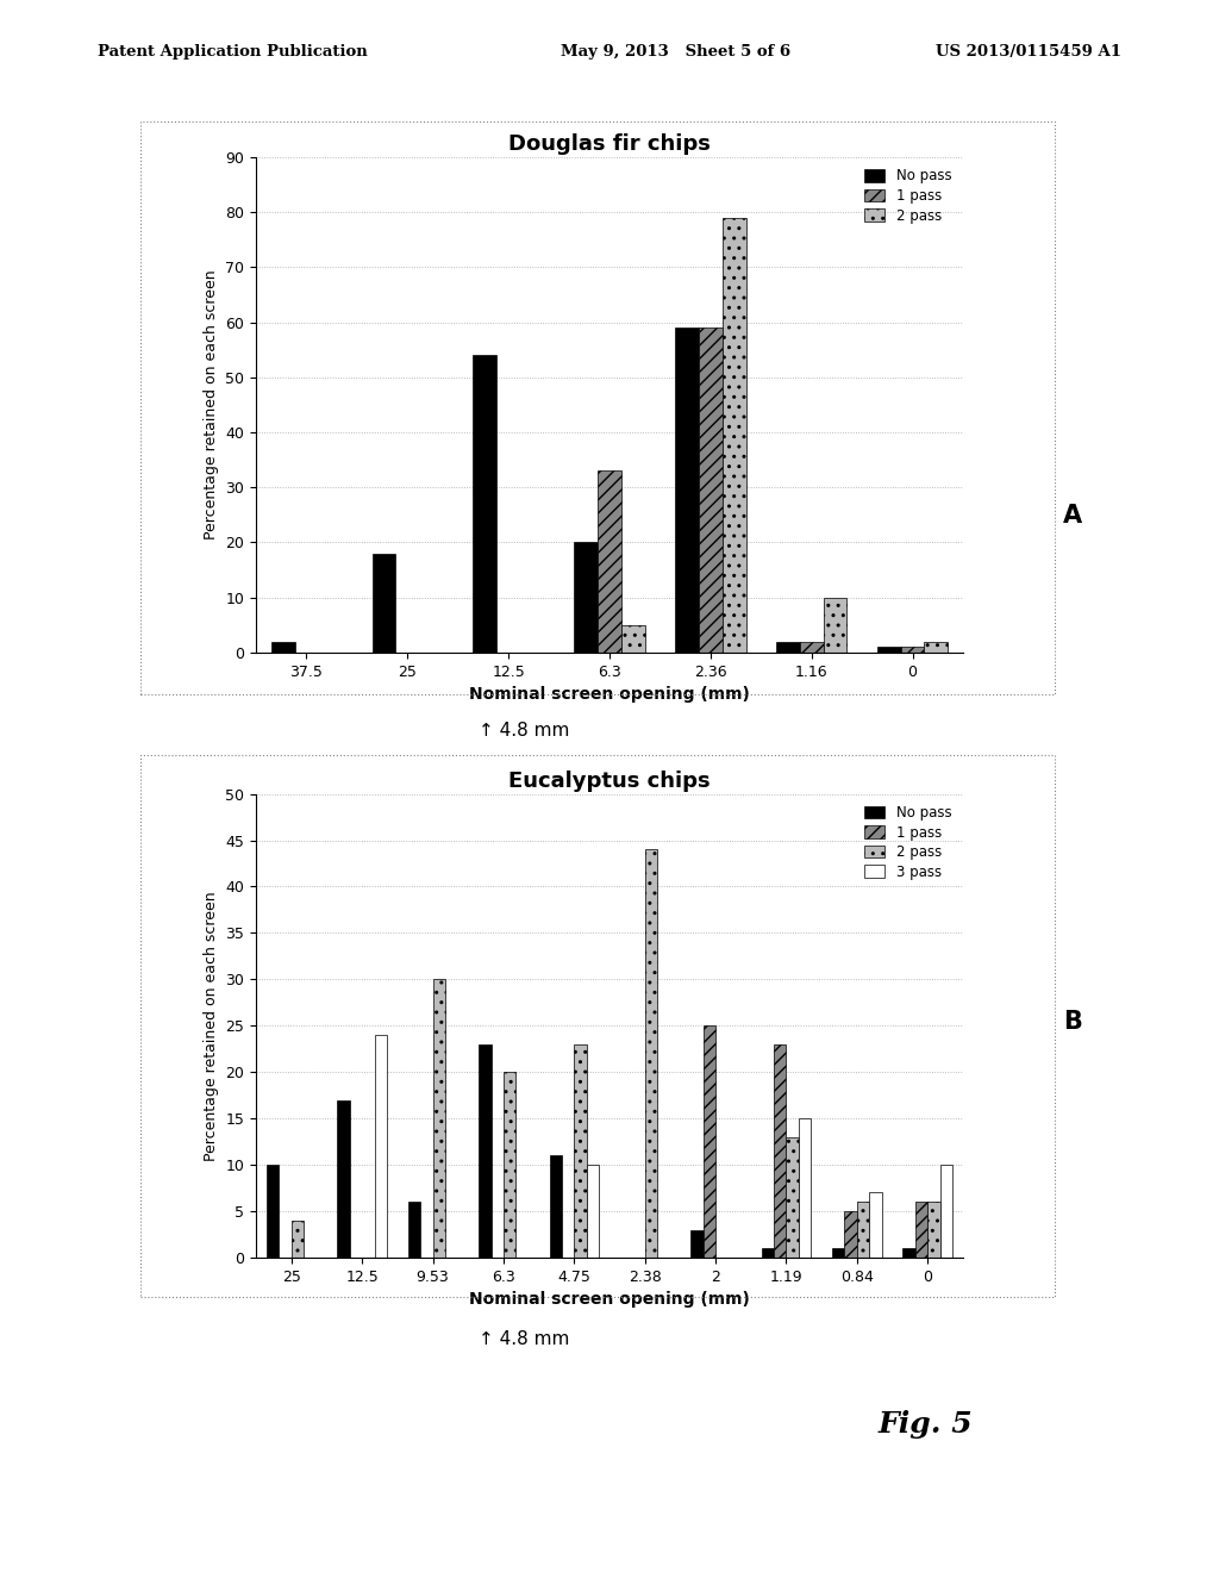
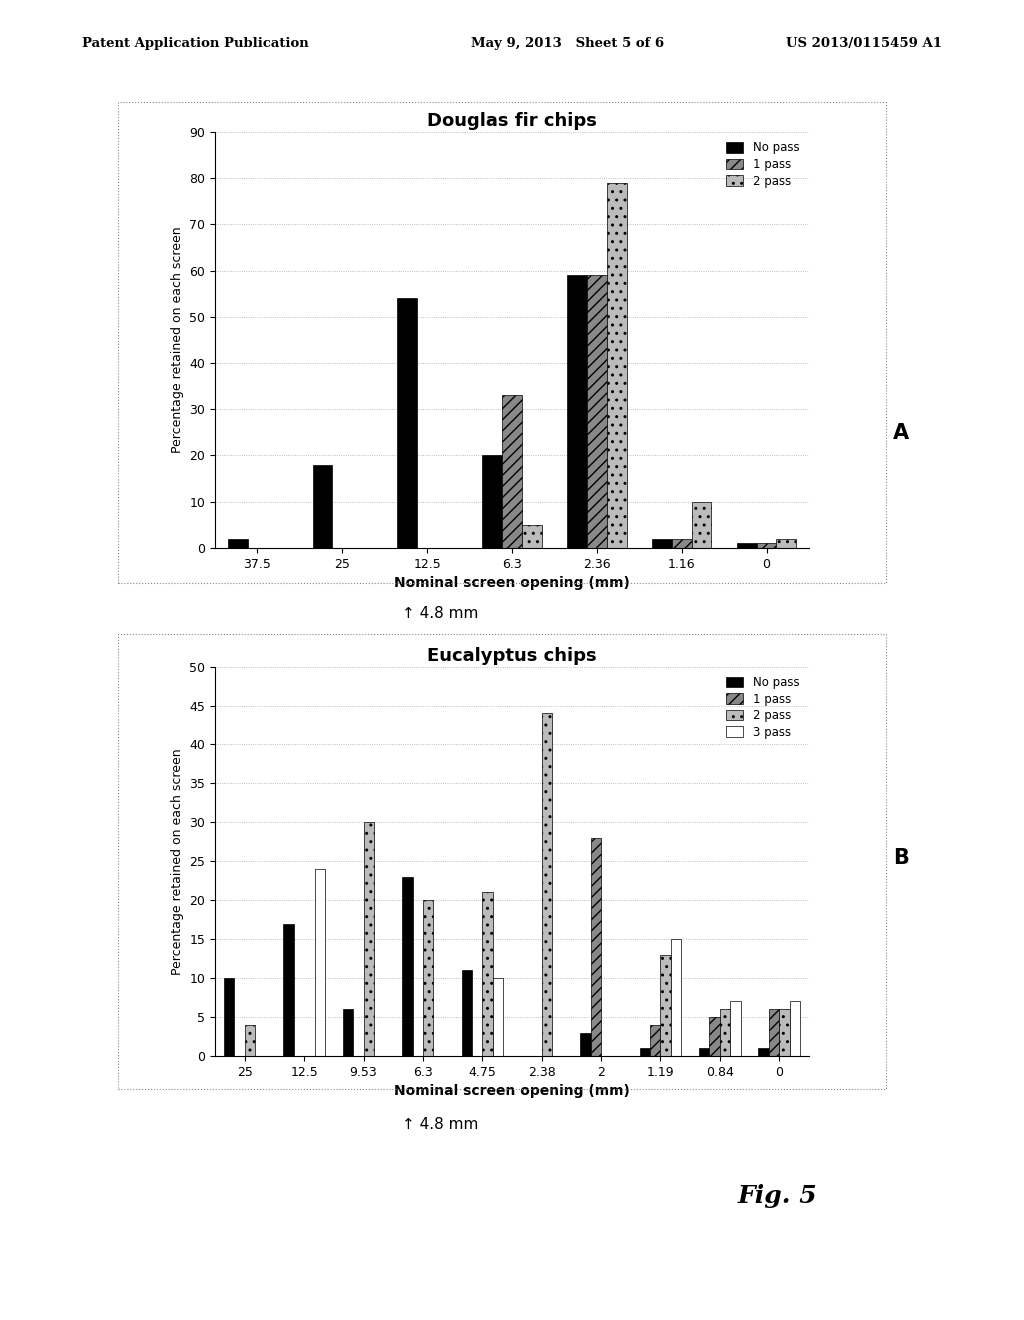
Eucalyptus chips/2 pass/4.75: 23 -> 21
Eucalyptus chips/1 pass/2: 25 -> 28
Eucalyptus chips/1 pass/1.19: 23 -> 4
Eucalyptus chips/3 pass/0: 10 -> 7
